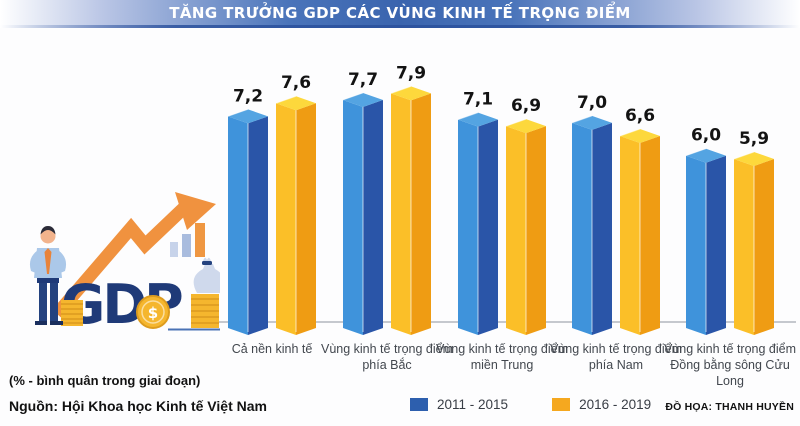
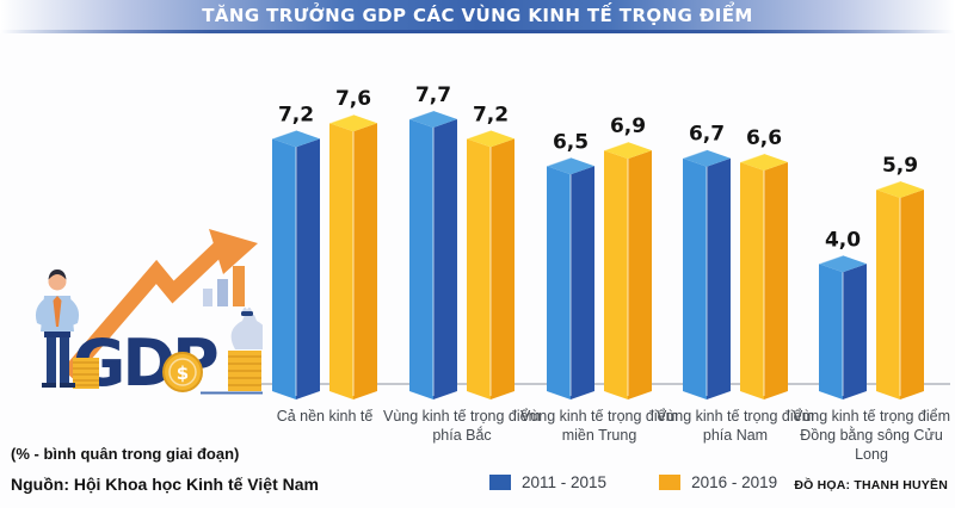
2016 - 2019/Vùng kinh tế trọng điểm phía Bắc: 7,9 -> 7,2
2011 - 2015/Vùng kinh tế trọng điểm miền Trung: 7,1 -> 6,5
2011 - 2015/Vùng kinh tế trọng điểm phía Nam: 7,0 -> 6,7
2011 - 2015/Vùng kinh tế trọng điểm Đồng bằng sông Cửu Long: 6,0 -> 4,0
